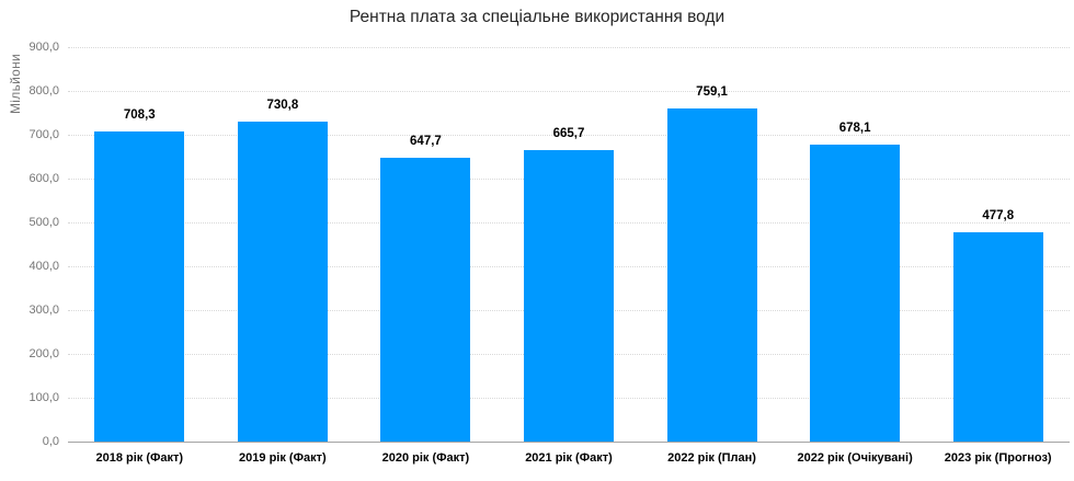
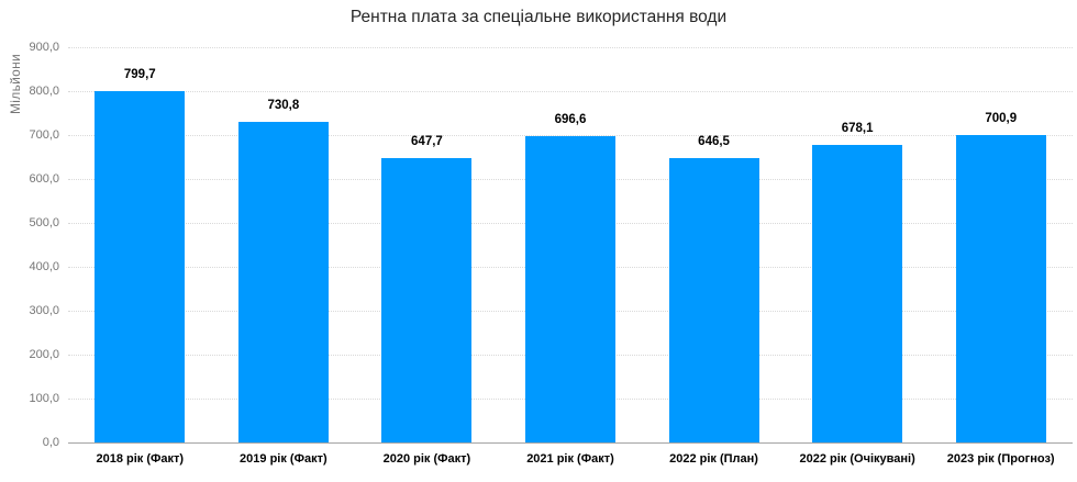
2018 рік (Факт): 708,3 -> 799,7
2021 рік (Факт): 665,7 -> 696,6
2022 рік (План): 759,1 -> 646,5
2023 рік (Прогноз): 477,8 -> 700,9
